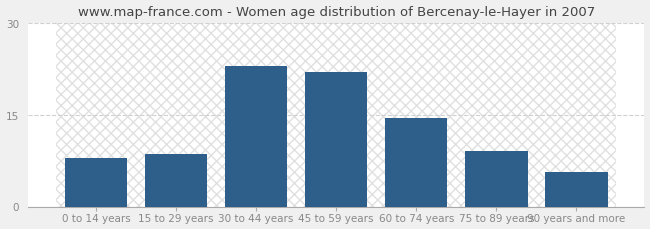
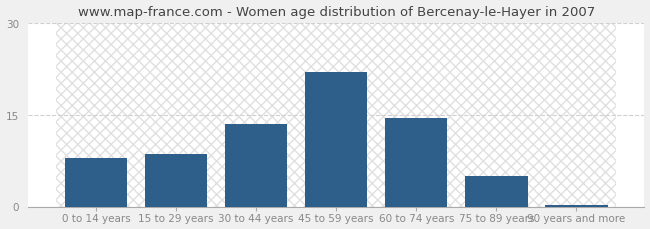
30 to 44 years: 23.0 -> 13.5
75 to 89 years: 9.0 -> 5.0
90 years and more: 5.6 -> 0.3
